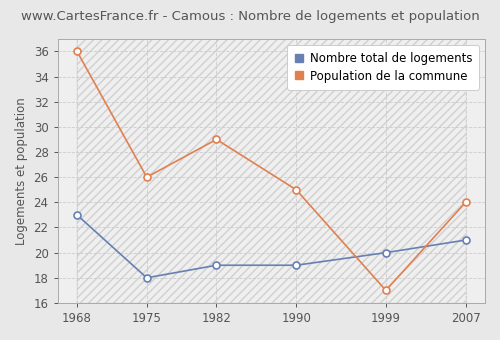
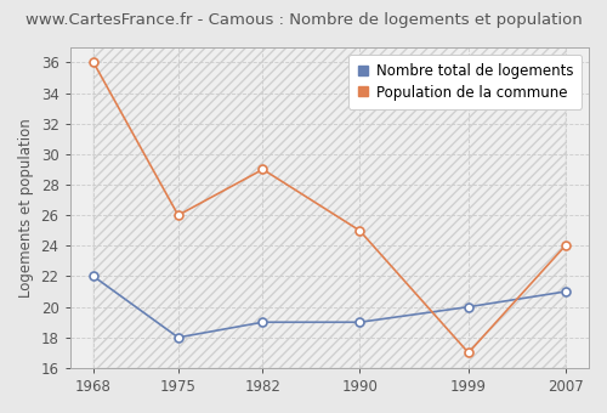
Nombre total de logements/1968: 23 -> 22
